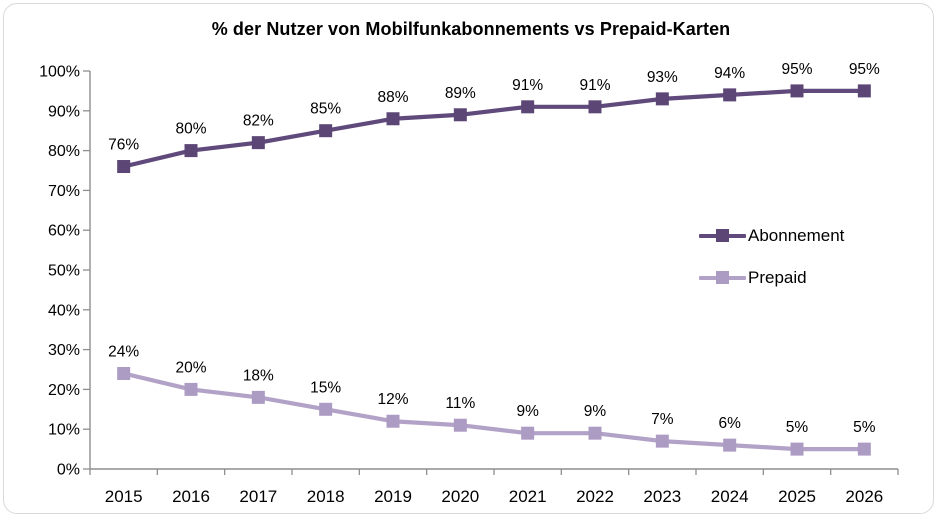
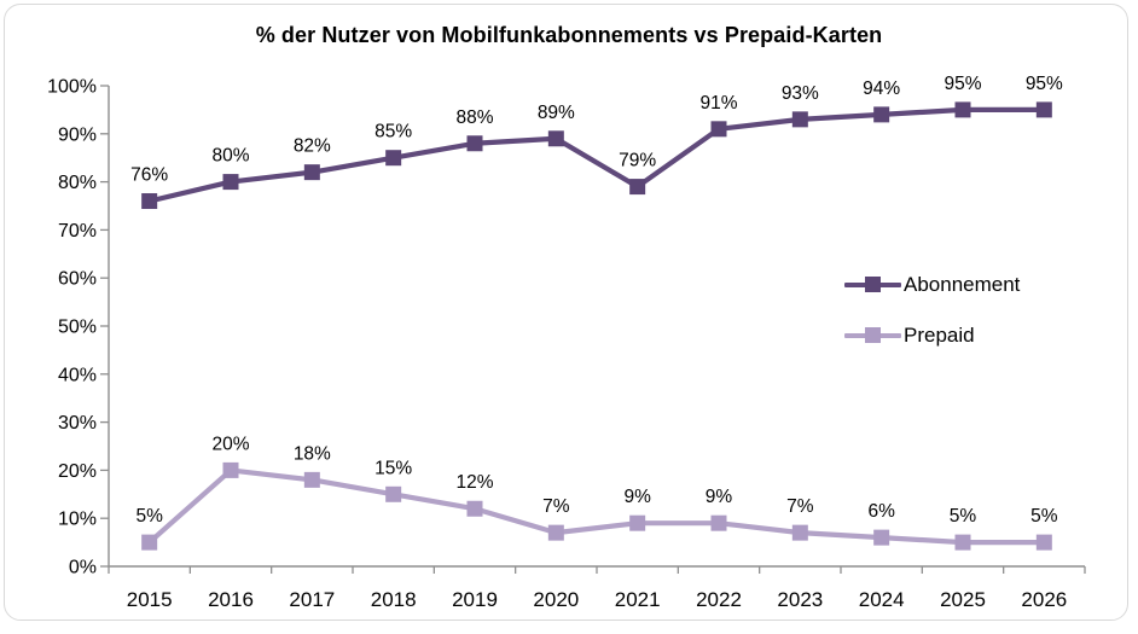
Prepaid/2015: 24% -> 5%
Prepaid/2020: 11% -> 7%
Abonnement/2021: 91% -> 79%
